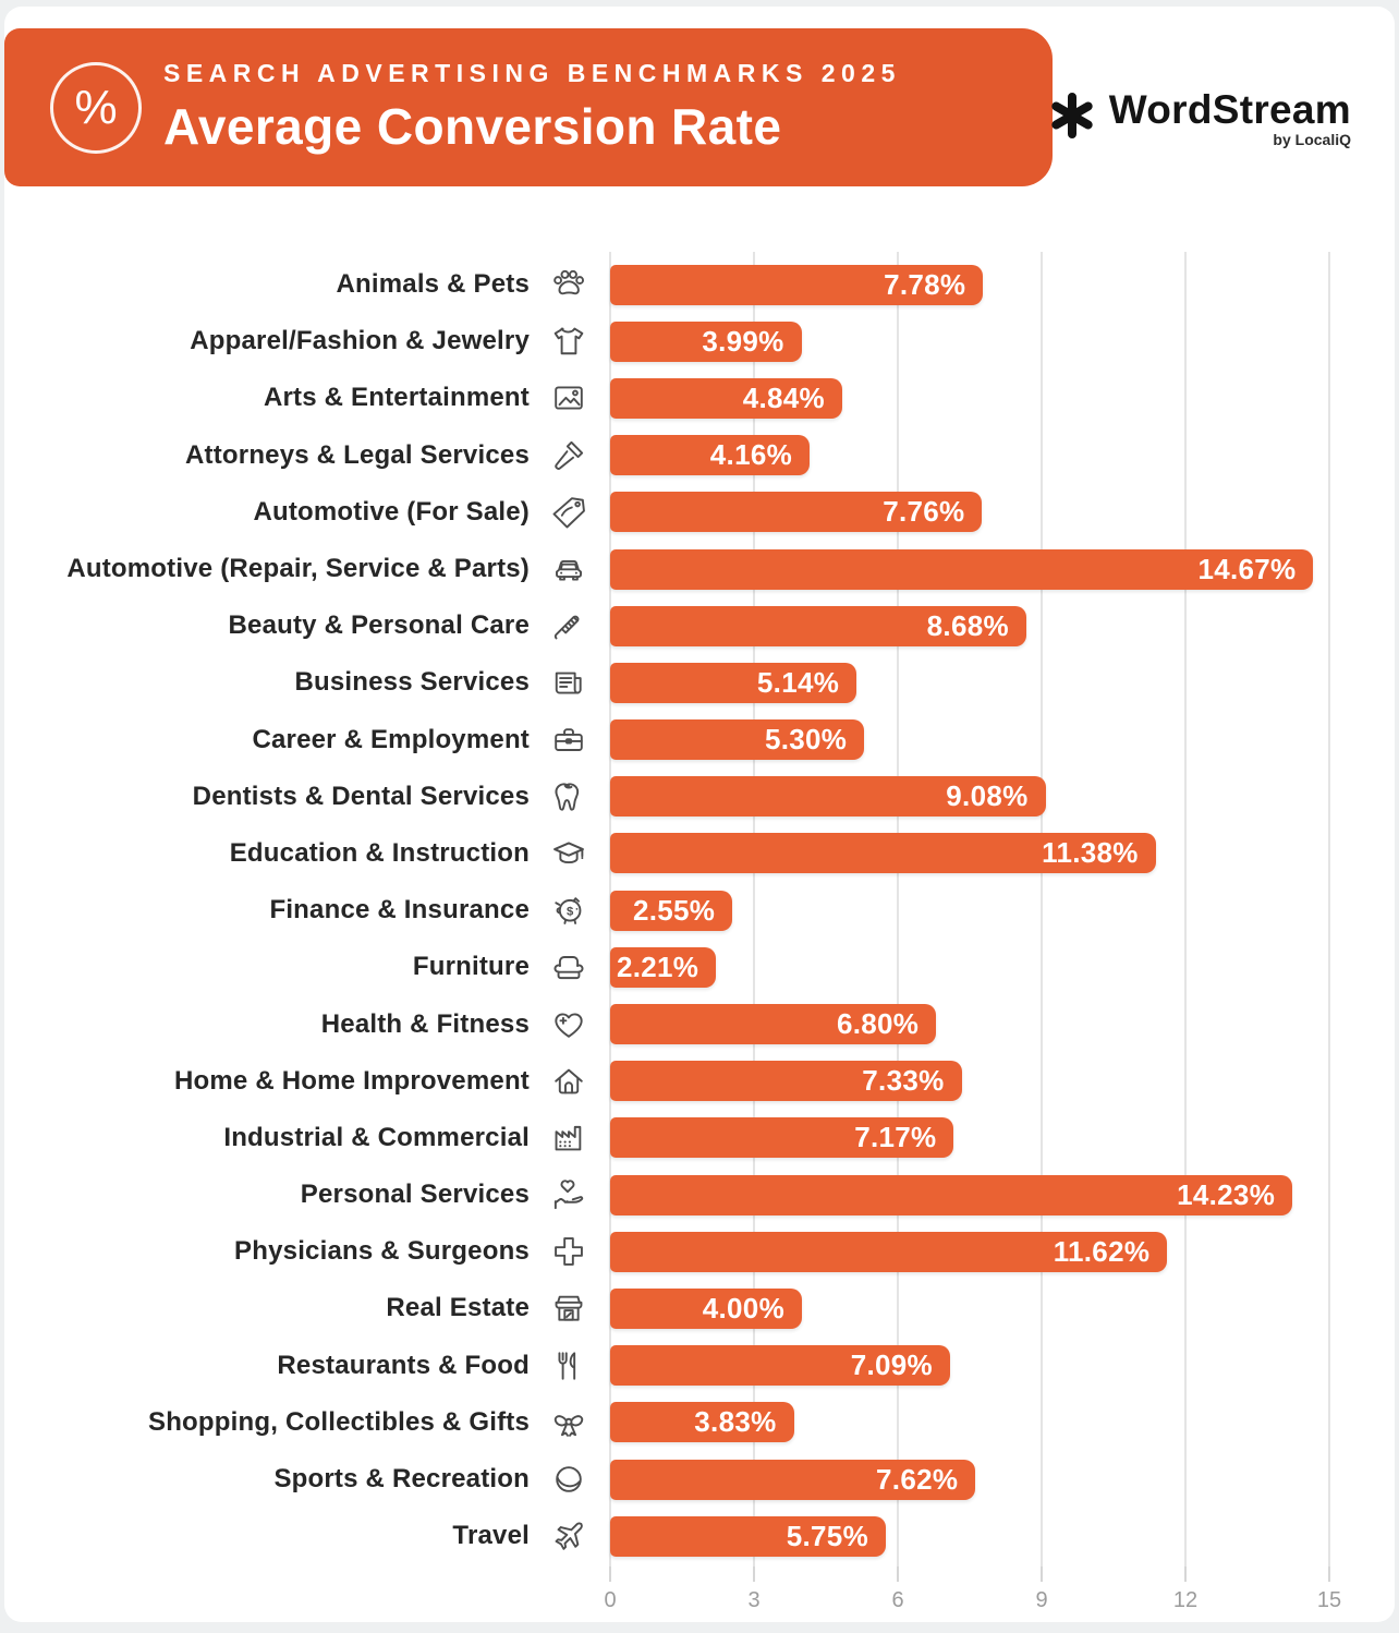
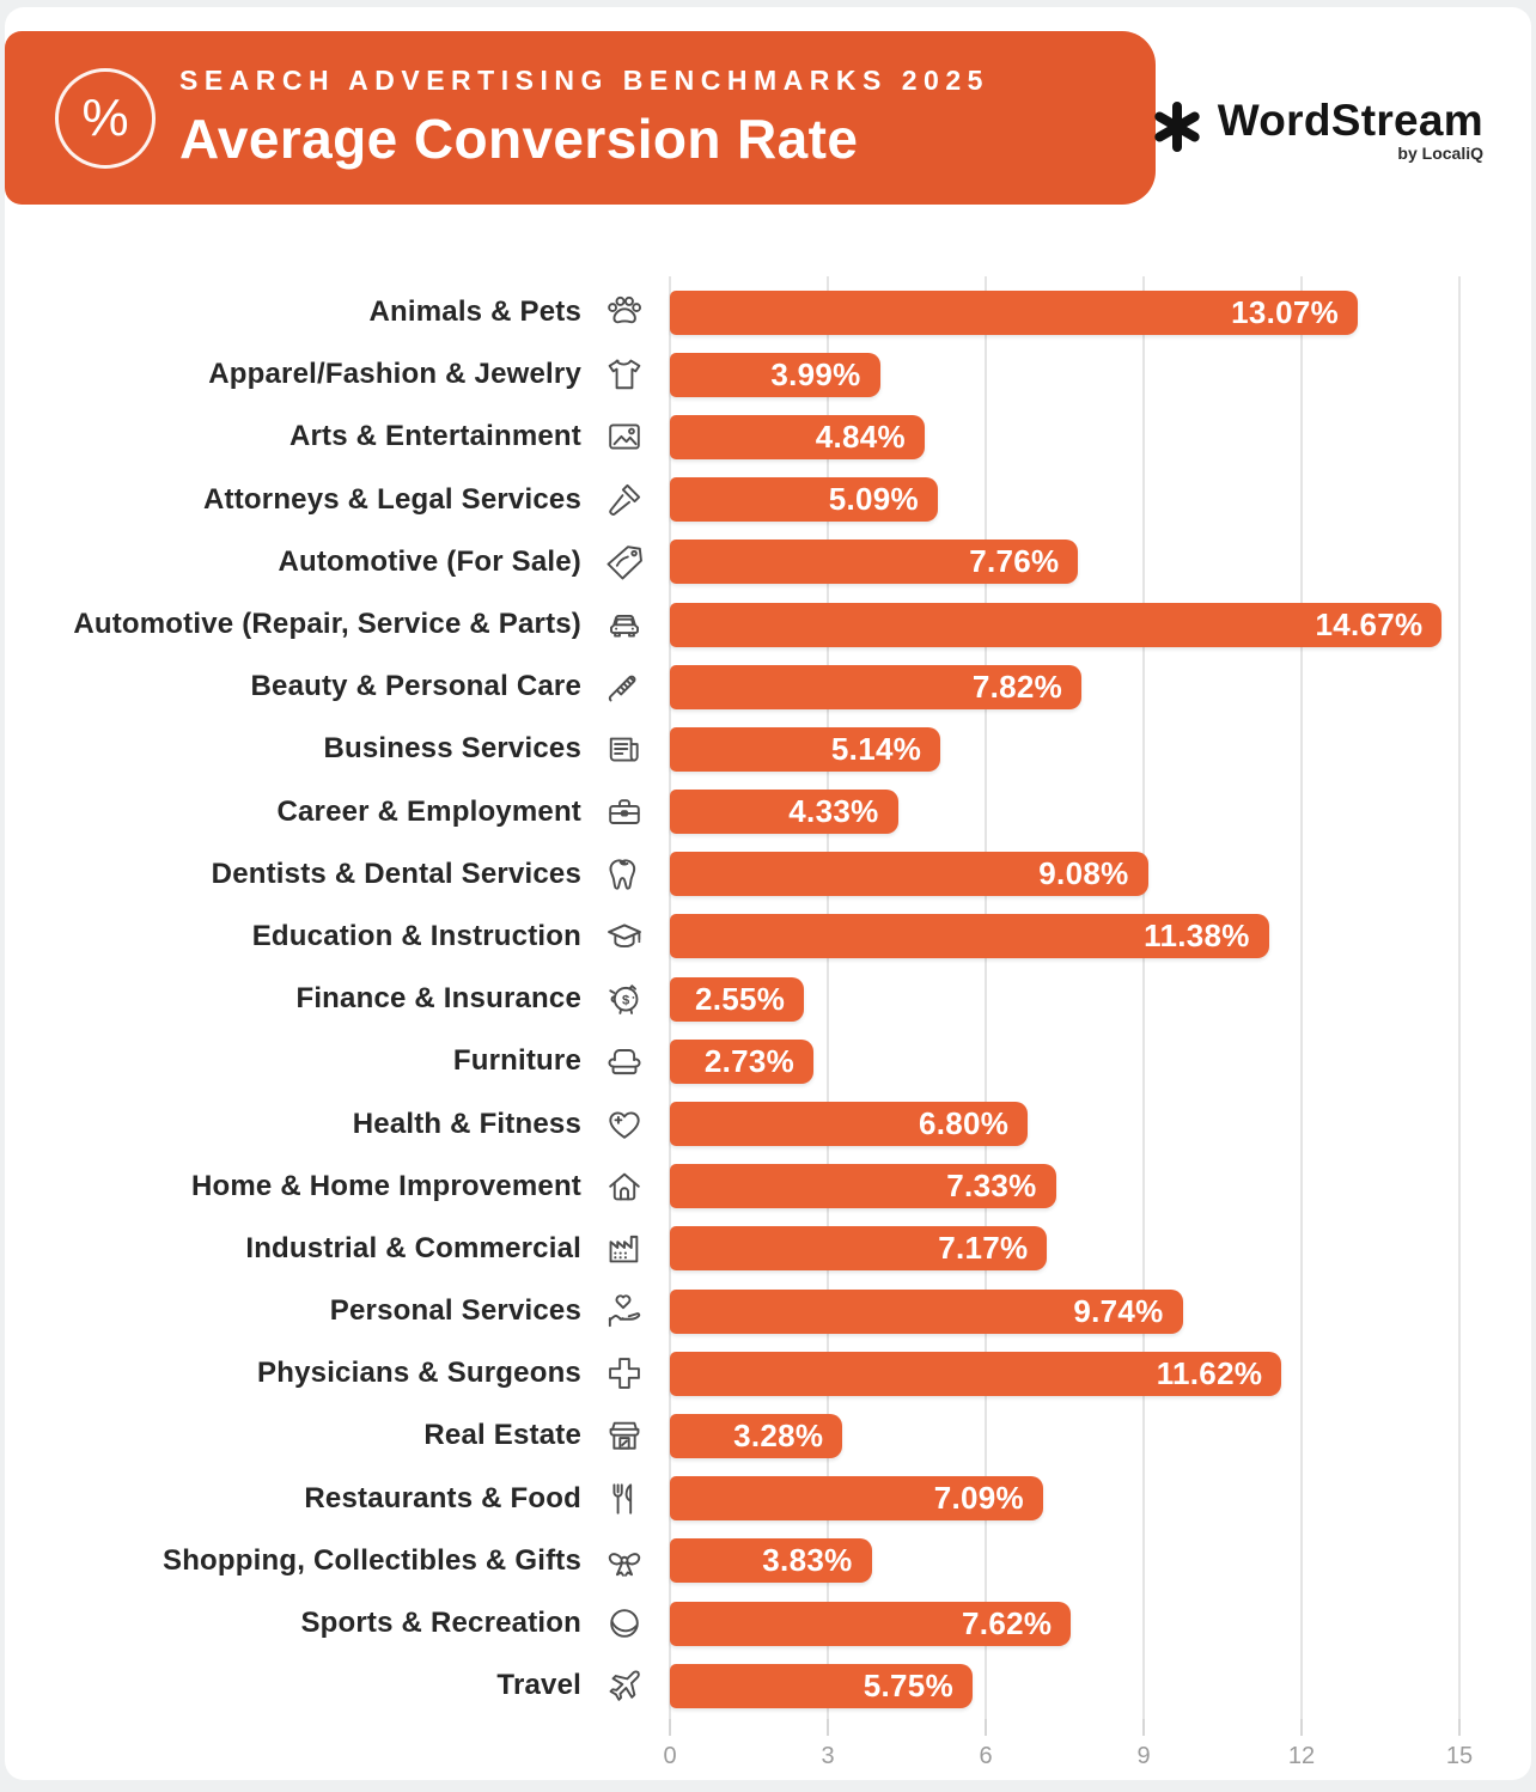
Animals & Pets: 7.78% -> 13.07%
Attorneys & Legal Services: 4.16% -> 5.09%
Beauty & Personal Care: 8.68% -> 7.82%
Career & Employment: 5.30% -> 4.33%
Furniture: 2.21% -> 2.73%
Personal Services: 14.23% -> 9.74%
Real Estate: 4.00% -> 3.28%
